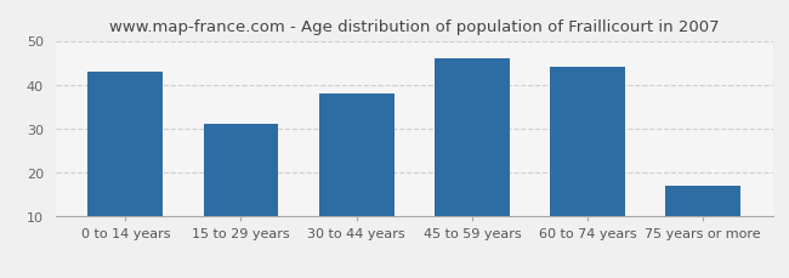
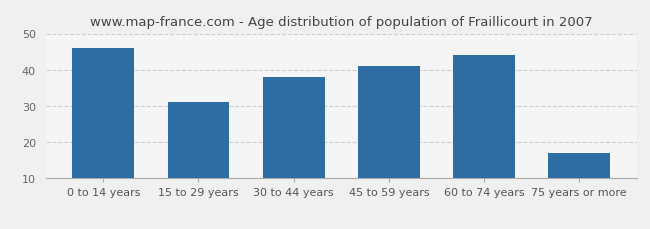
0 to 14 years: 43 -> 46
45 to 59 years: 46 -> 41
